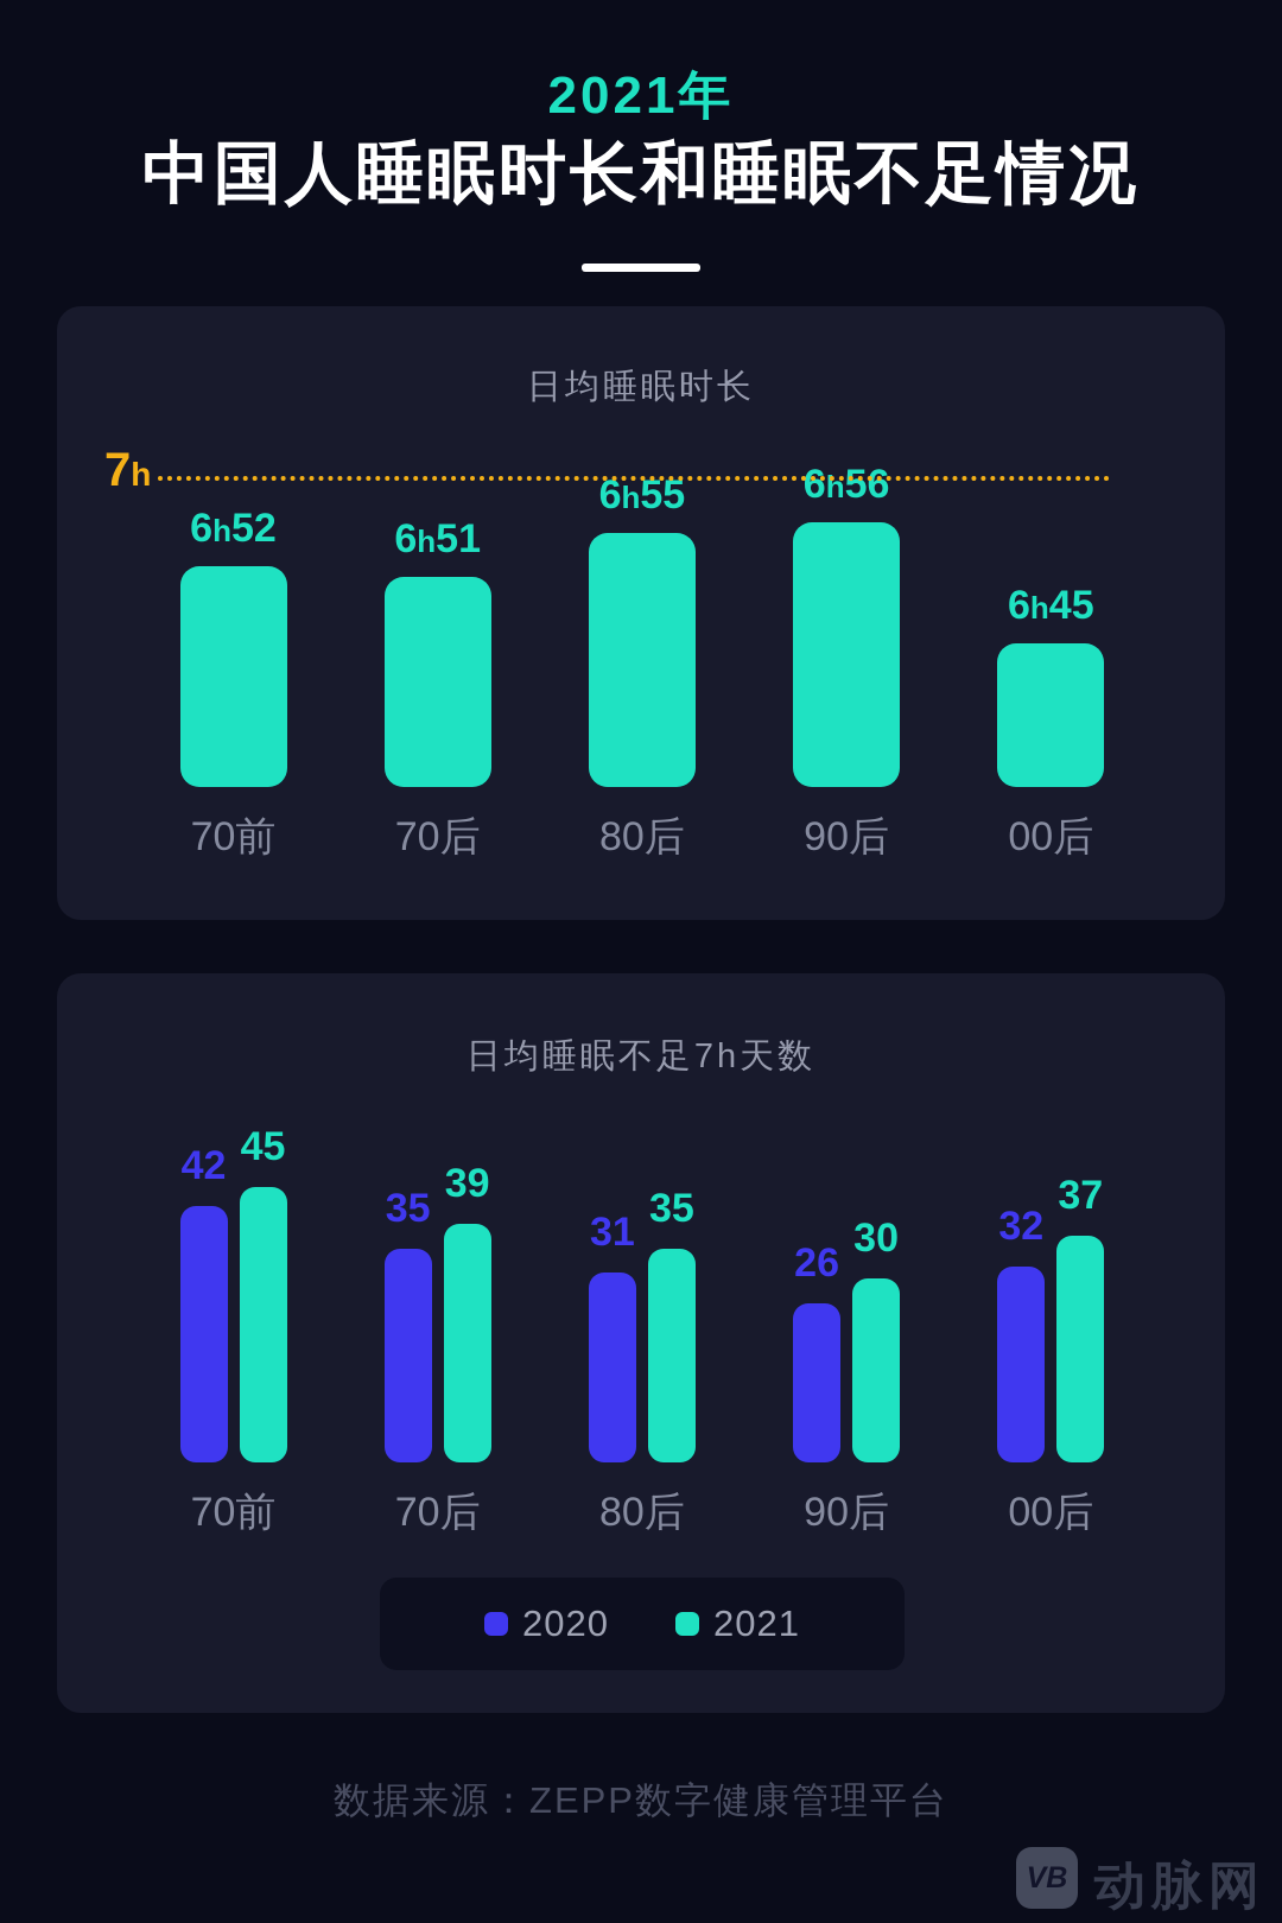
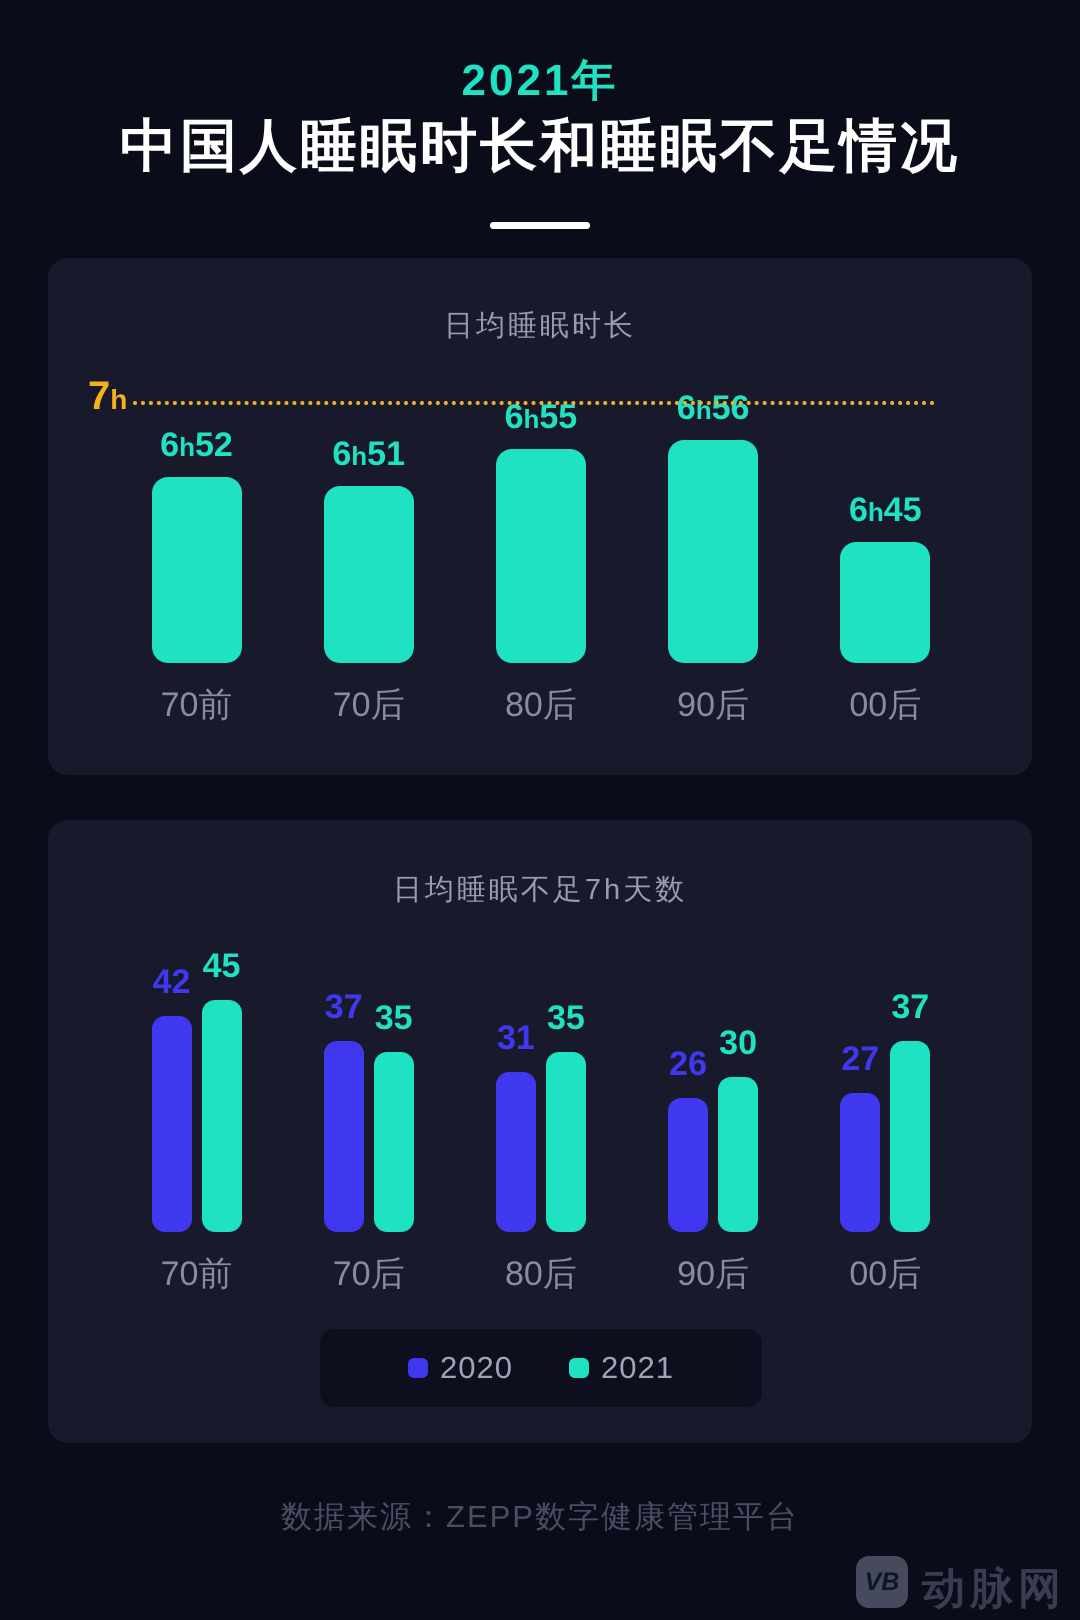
日均睡眠不足7h天数/2020/70后: 35 -> 37
日均睡眠不足7h天数/2021/70后: 39 -> 35
日均睡眠不足7h天数/2020/00后: 32 -> 27
